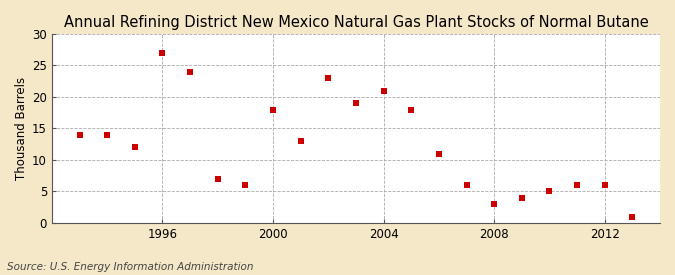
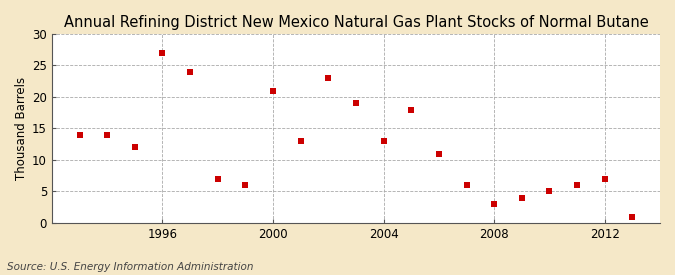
2000: 18 -> 21
2004: 21 -> 13
2012: 6 -> 7
